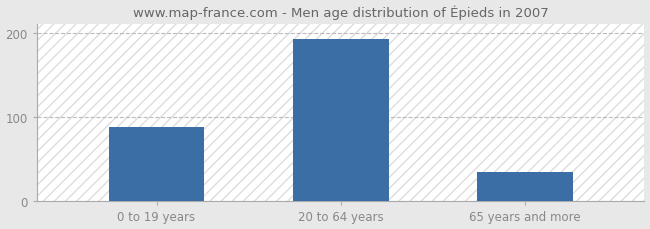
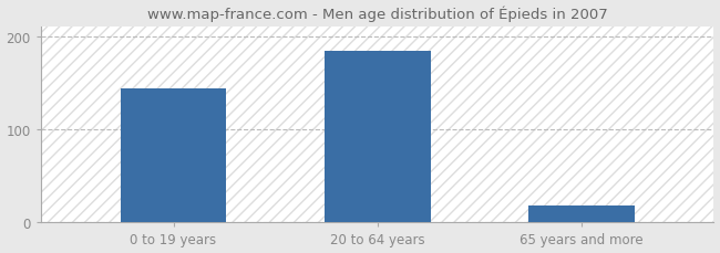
0 to 19 years: 88 -> 144
20 to 64 years: 193 -> 184
65 years and more: 35 -> 18
